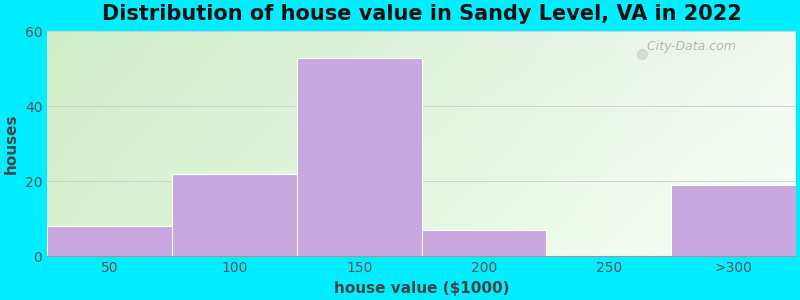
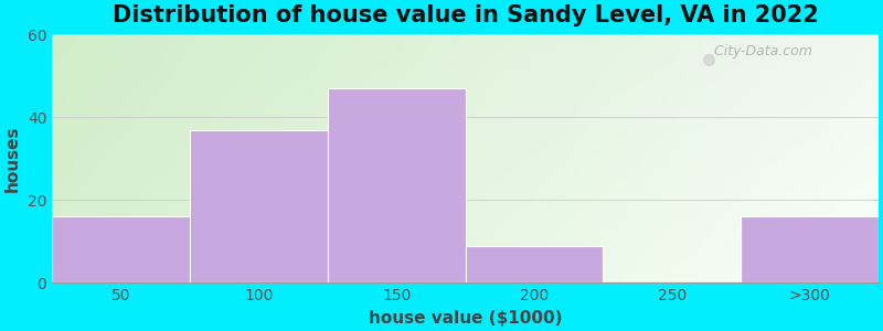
50: 8 -> 16
100: 22 -> 37
150: 53 -> 47
200: 7 -> 9
>300: 19 -> 16
